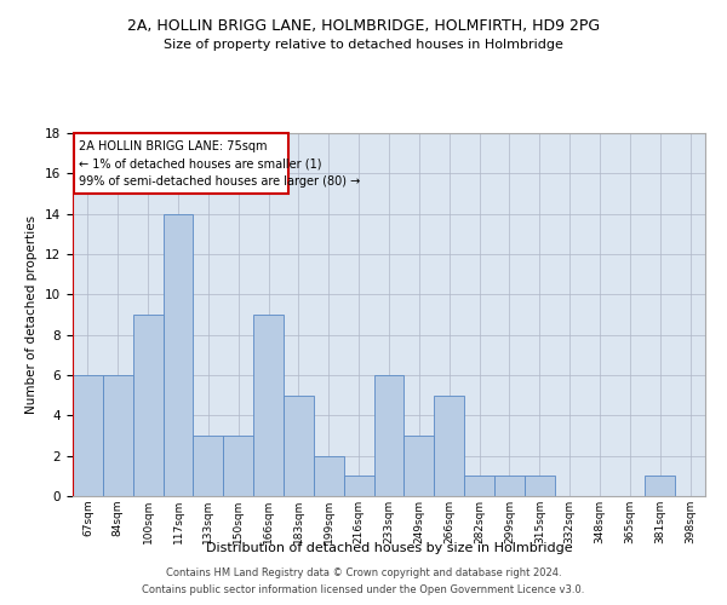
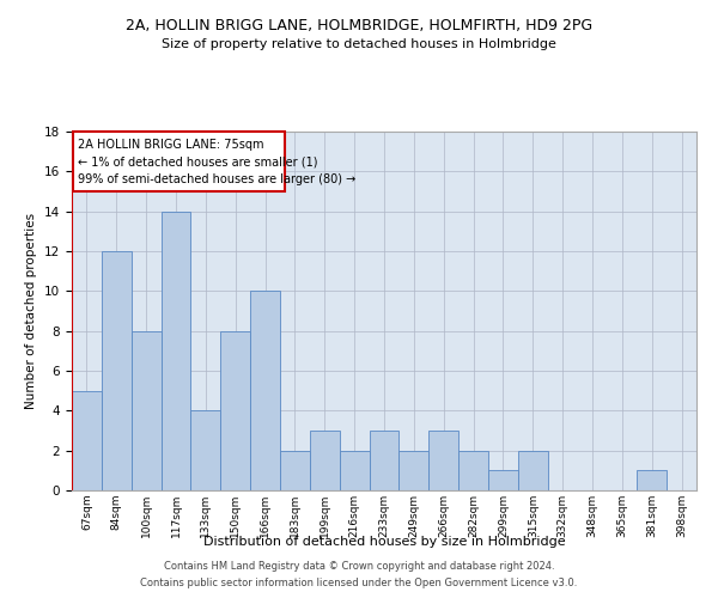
67sqm: 6 -> 5
84sqm: 6 -> 12
100sqm: 9 -> 8
133sqm: 3 -> 4
150sqm: 3 -> 8
166sqm: 9 -> 10
183sqm: 5 -> 2
199sqm: 2 -> 3
216sqm: 1 -> 2
233sqm: 6 -> 3
249sqm: 3 -> 2
266sqm: 5 -> 3
282sqm: 1 -> 2
315sqm: 1 -> 2
